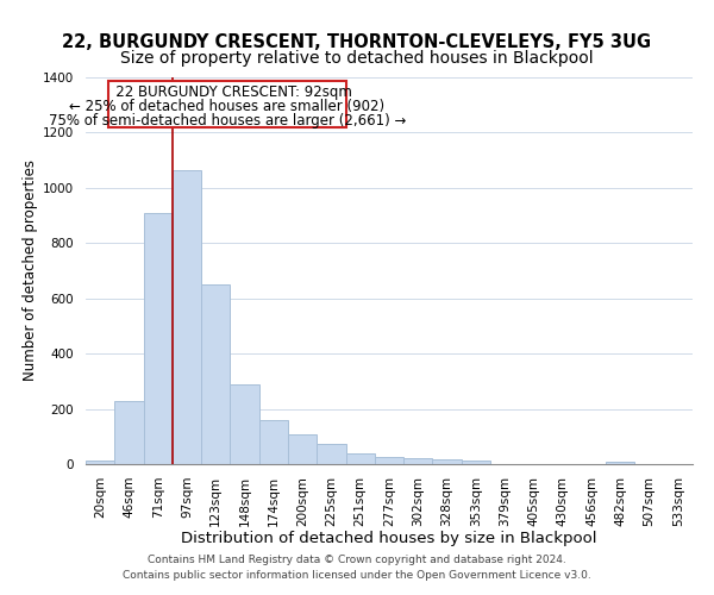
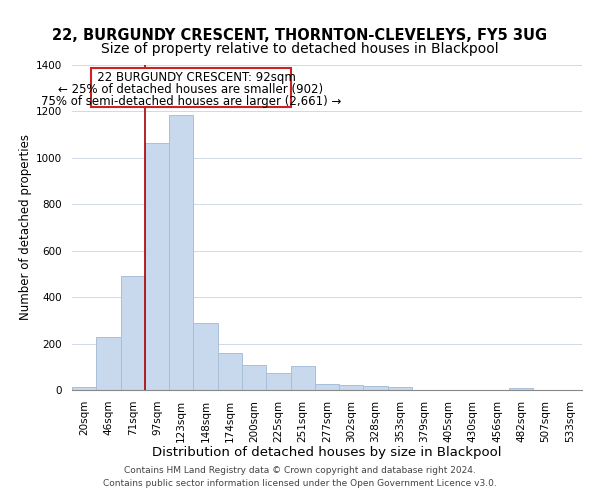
71sqm: 910 -> 490
123sqm: 650 -> 1185
251sqm: 40 -> 105
